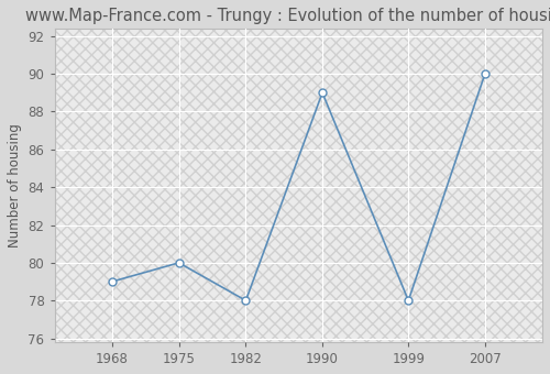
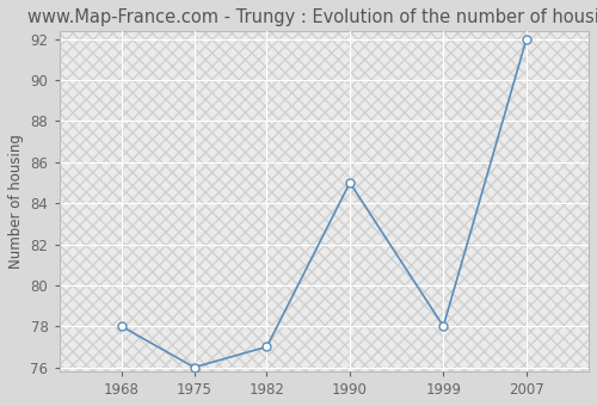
1968: 79 -> 78
1975: 80 -> 76
1982: 78 -> 77
1990: 89 -> 85
2007: 90 -> 92
